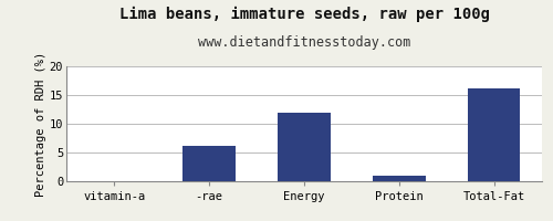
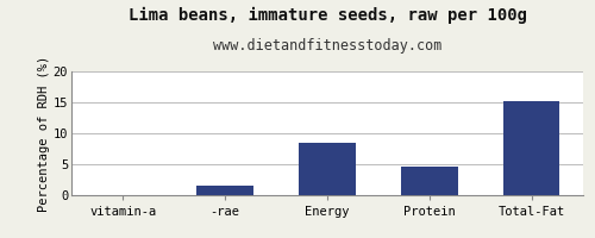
-rae: 6.1 -> 1.6
Energy: 12.0 -> 8.4
Protein: 1.0 -> 4.6
Total-Fat: 16.2 -> 15.2
